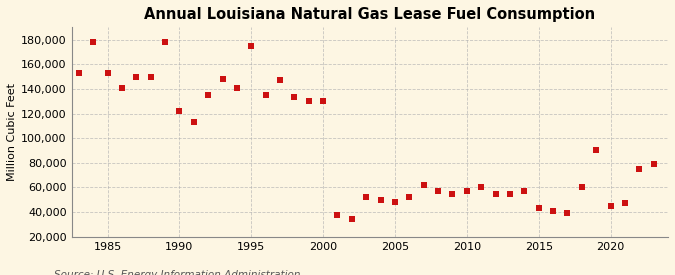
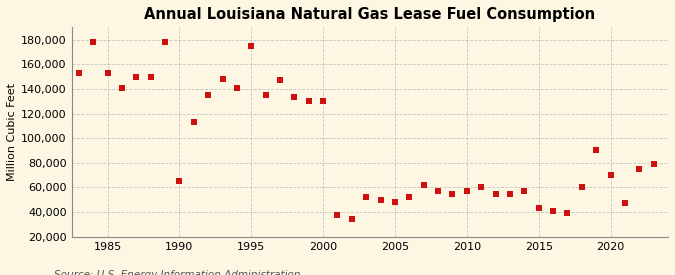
1990: 122,000 -> 65,000
2020: 45,000 -> 70,000
